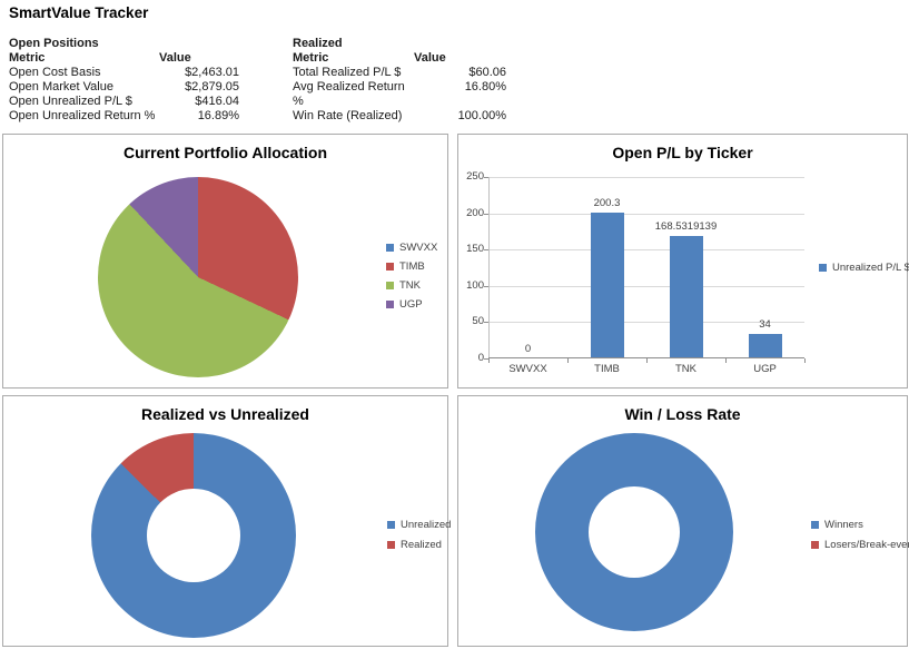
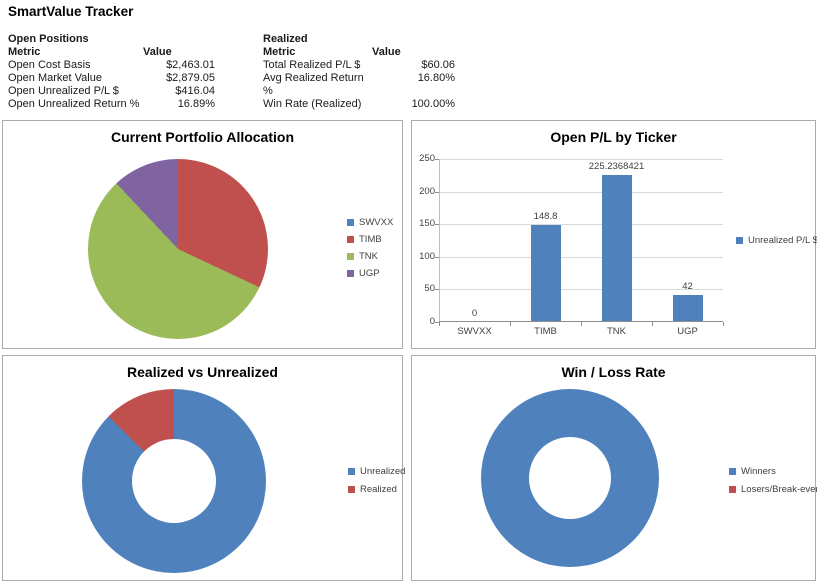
Open P/L by Ticker/TIMB: 200.3 -> 148.8
Open P/L by Ticker/TNK: 168.5319139 -> 225.2368421
Open P/L by Ticker/UGP: 34 -> 42
